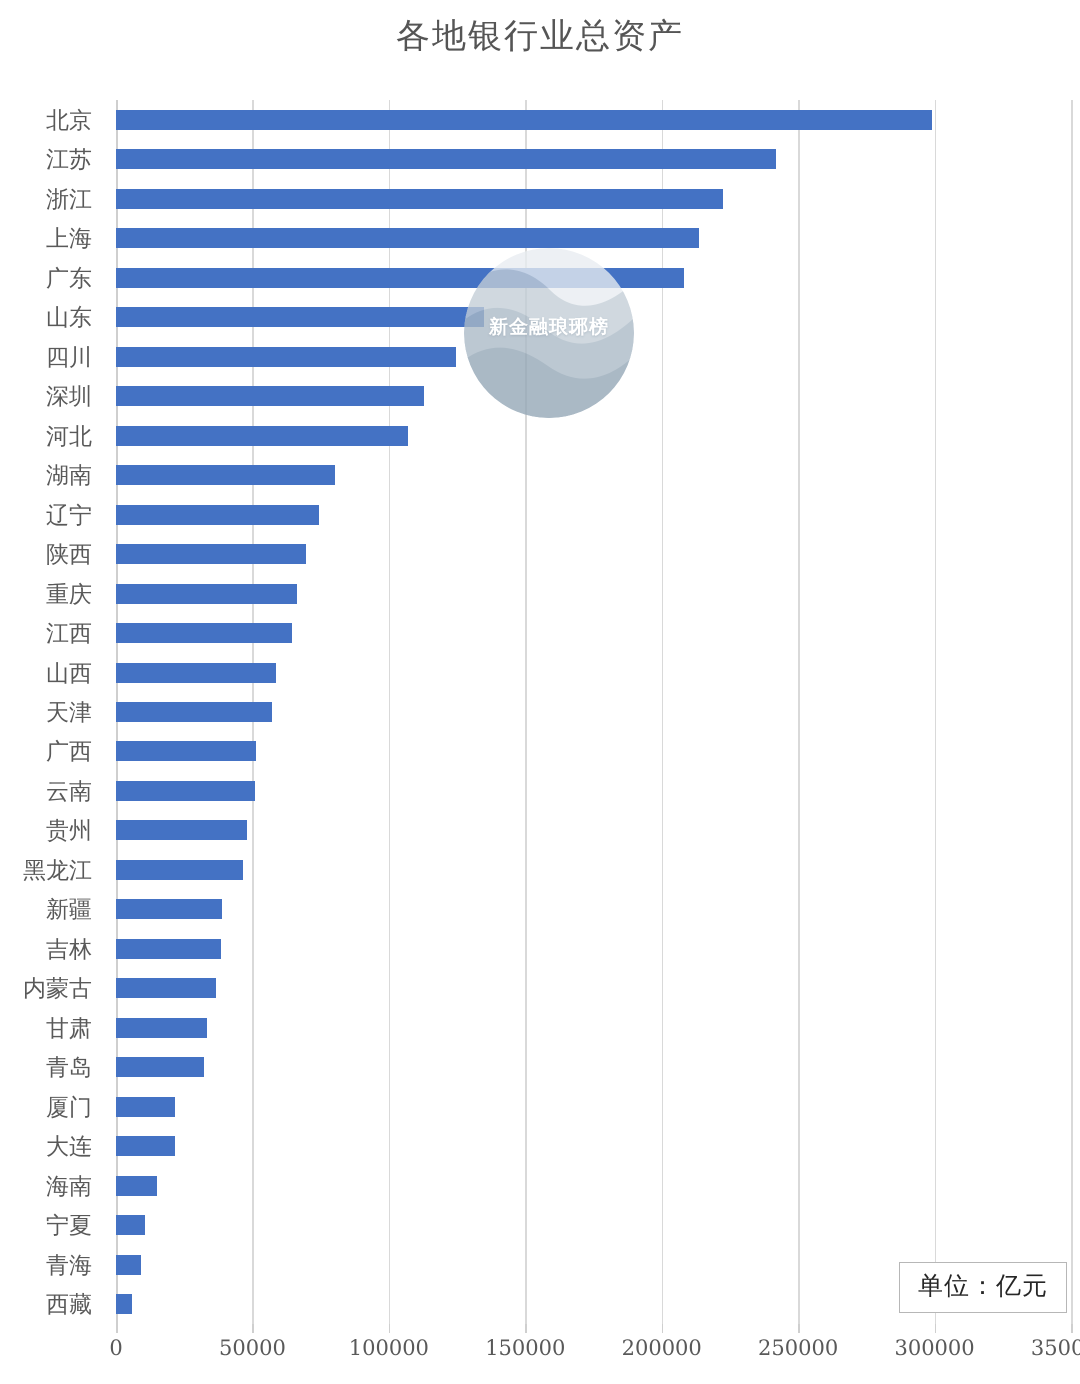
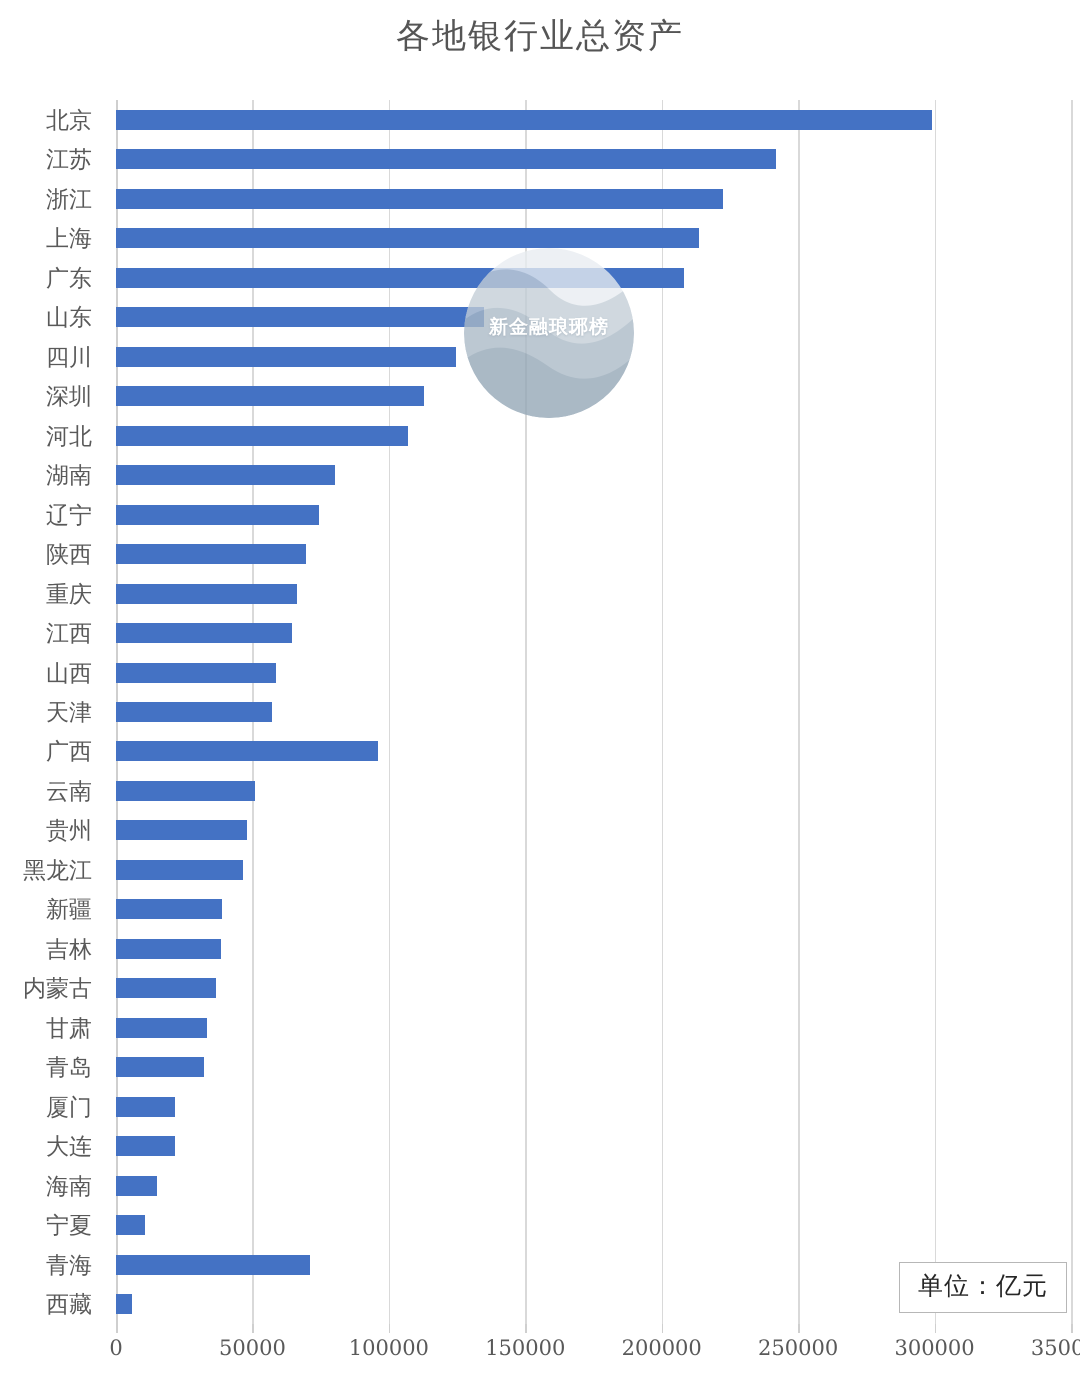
广西: 51000 -> 96000
青海: 9000 -> 71000
